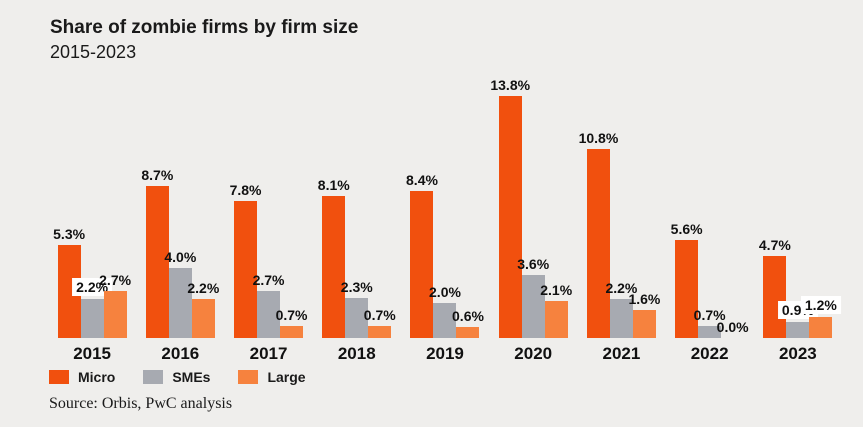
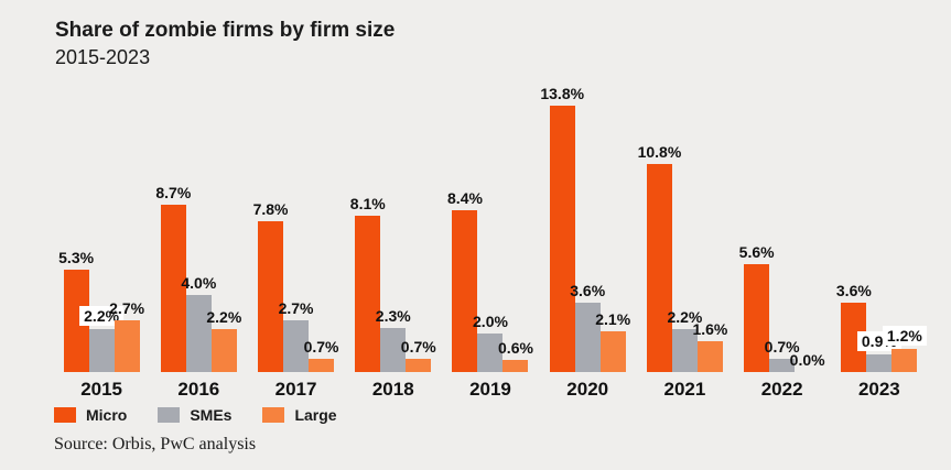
Micro/2023: 4.7% -> 3.6%
